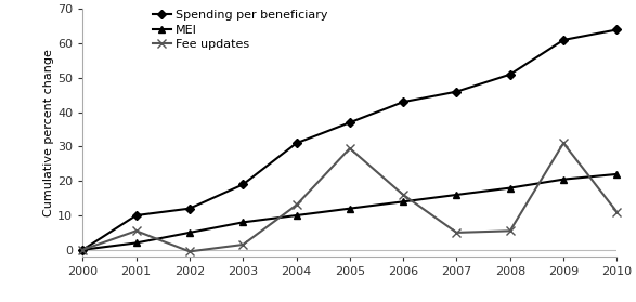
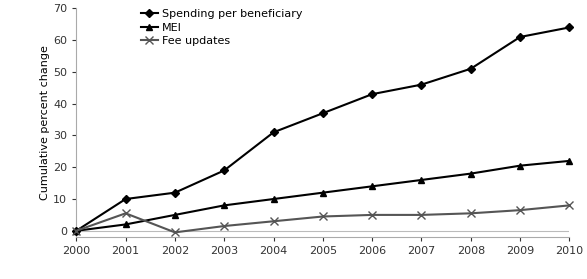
Fee updates/2004: 13.0 -> 3.0
Fee updates/2005: 29.5 -> 4.5
Fee updates/2006: 16.0 -> 5.0
Fee updates/2009: 31.0 -> 6.5
Fee updates/2010: 11.0 -> 8.0
